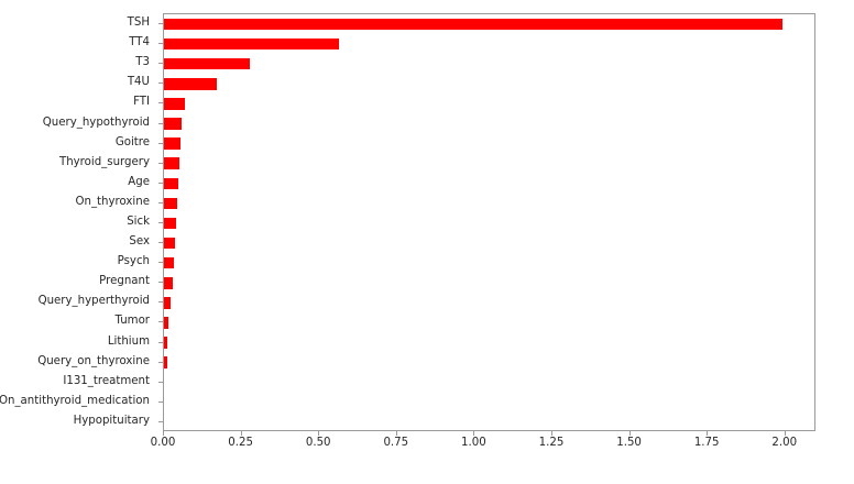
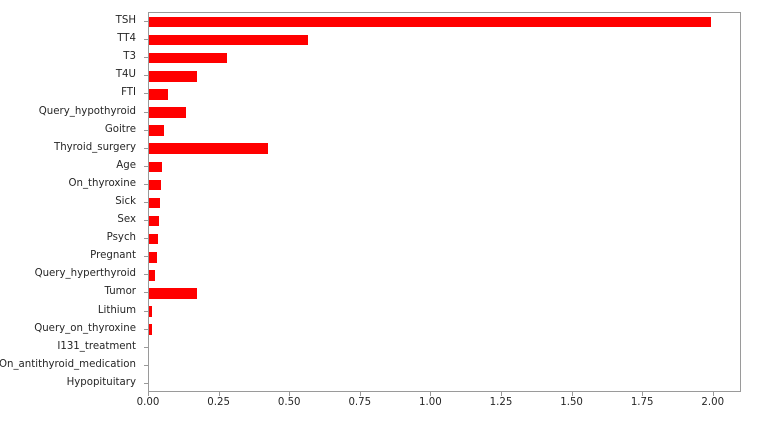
Query_hypothyroid: 0.06 -> 0.13
Thyroid_surgery: 0.05 -> 0.42
Tumor: 0.01 -> 0.17
